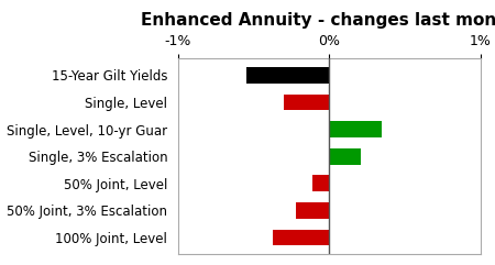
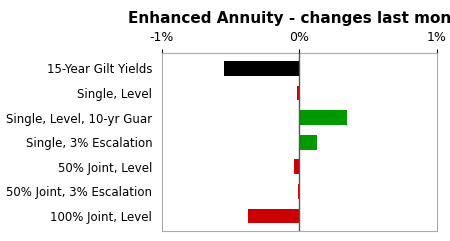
Single, Level: -0.30% -> -0.02%
Single, 3% Escalation: 0.21% -> 0.13%
50% Joint, Level: -0.11% -> -0.04%
50% Joint, 3% Escalation: -0.22% -> -0.01%
